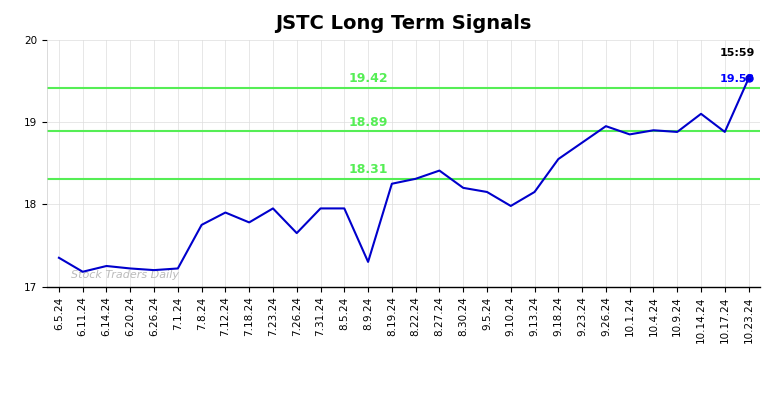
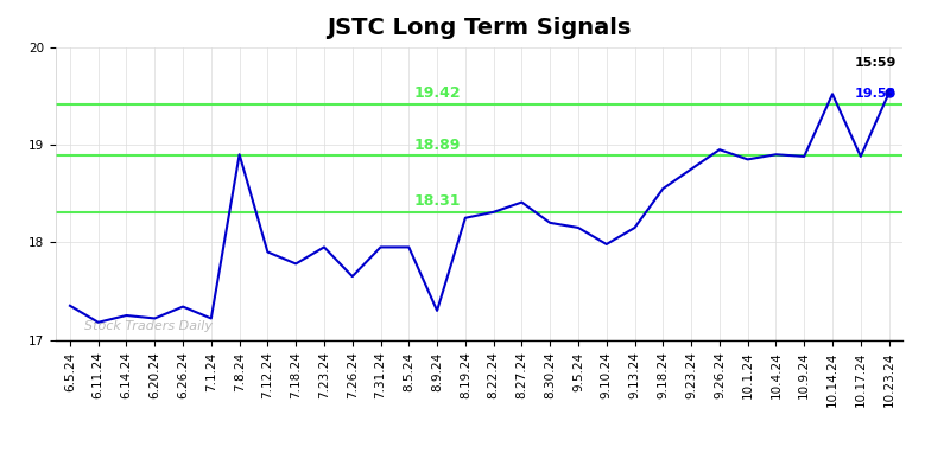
6.26.24: 17.20 -> 17.34
7.8.24: 17.75 -> 18.90
10.14.24: 19.10 -> 19.52
